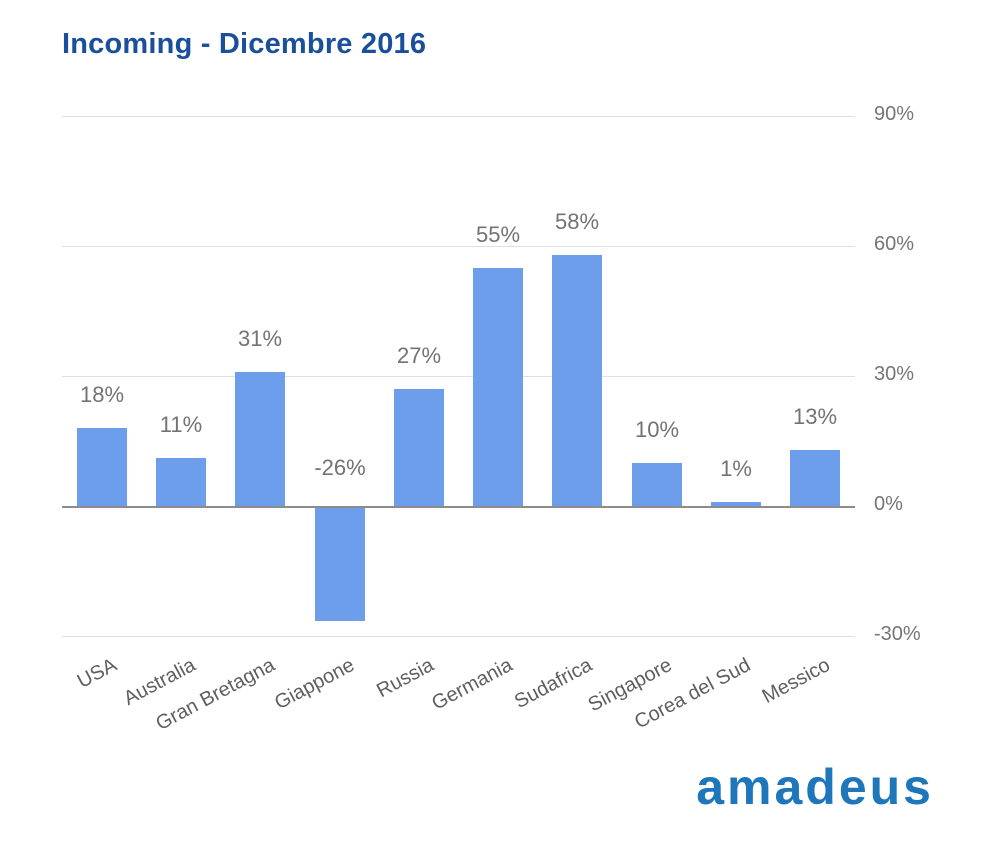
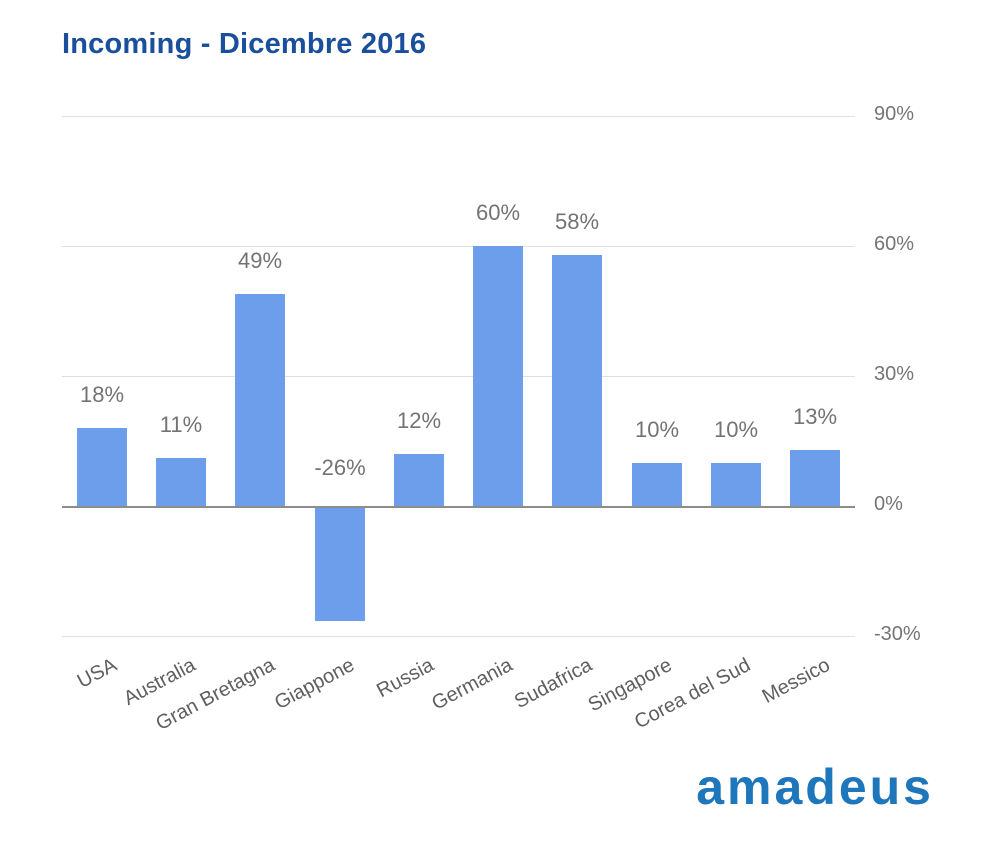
Gran Bretagna: 31% -> 49%
Russia: 27% -> 12%
Germania: 55% -> 60%
Corea del Sud: 1% -> 10%
